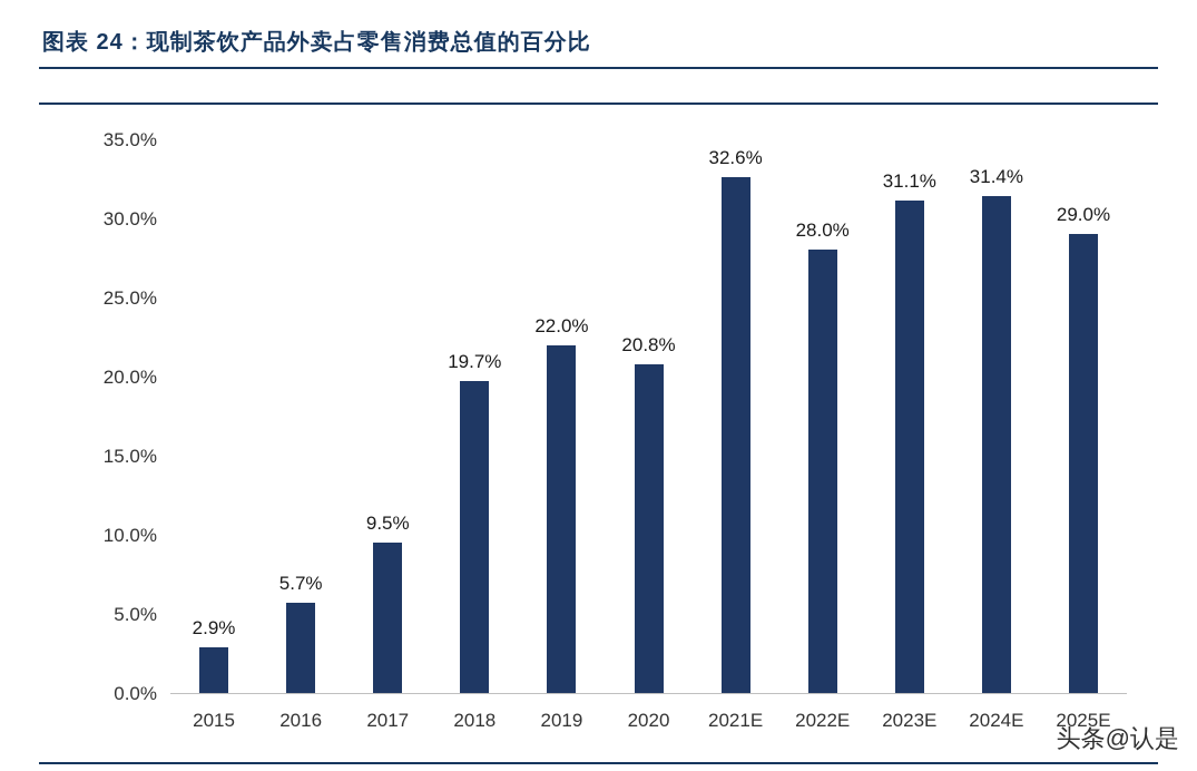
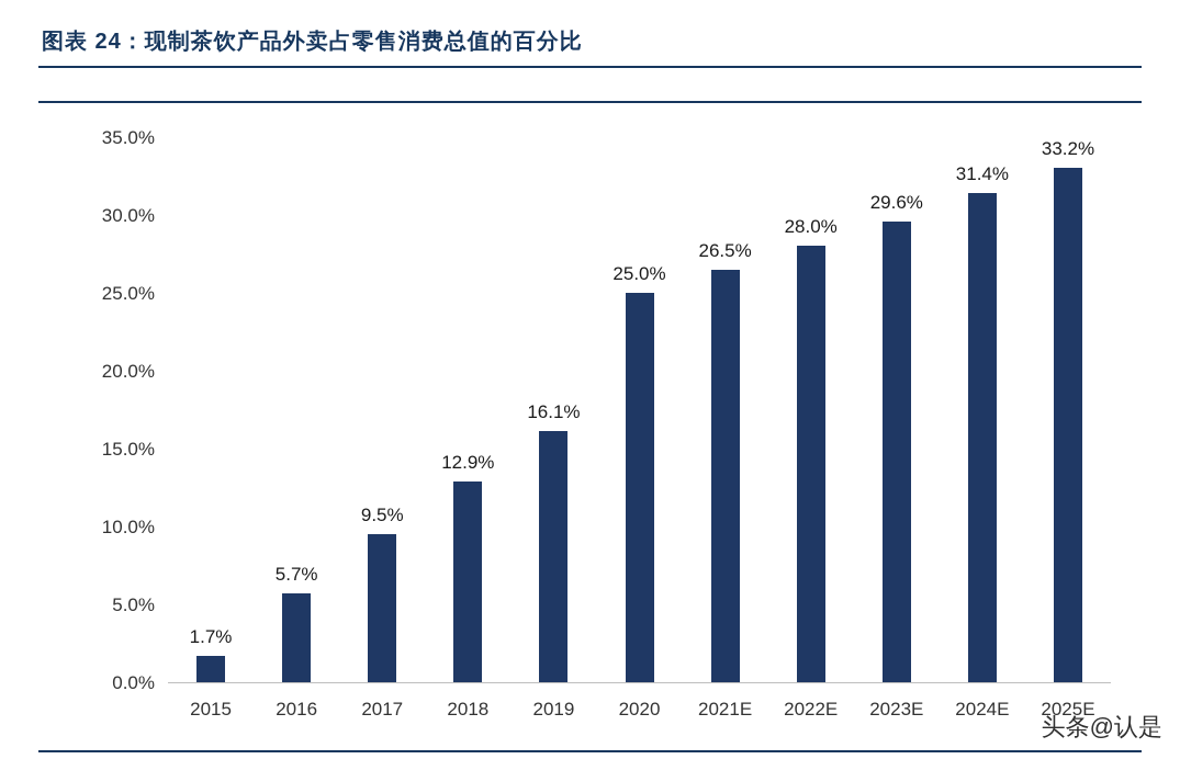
2015: 2.9% -> 1.7%
2018: 19.7% -> 12.9%
2019: 22.0% -> 16.1%
2020: 20.8% -> 25.0%
2021E: 32.6% -> 26.5%
2023E: 31.1% -> 29.6%
2025E: 29.0% -> 33.2%
